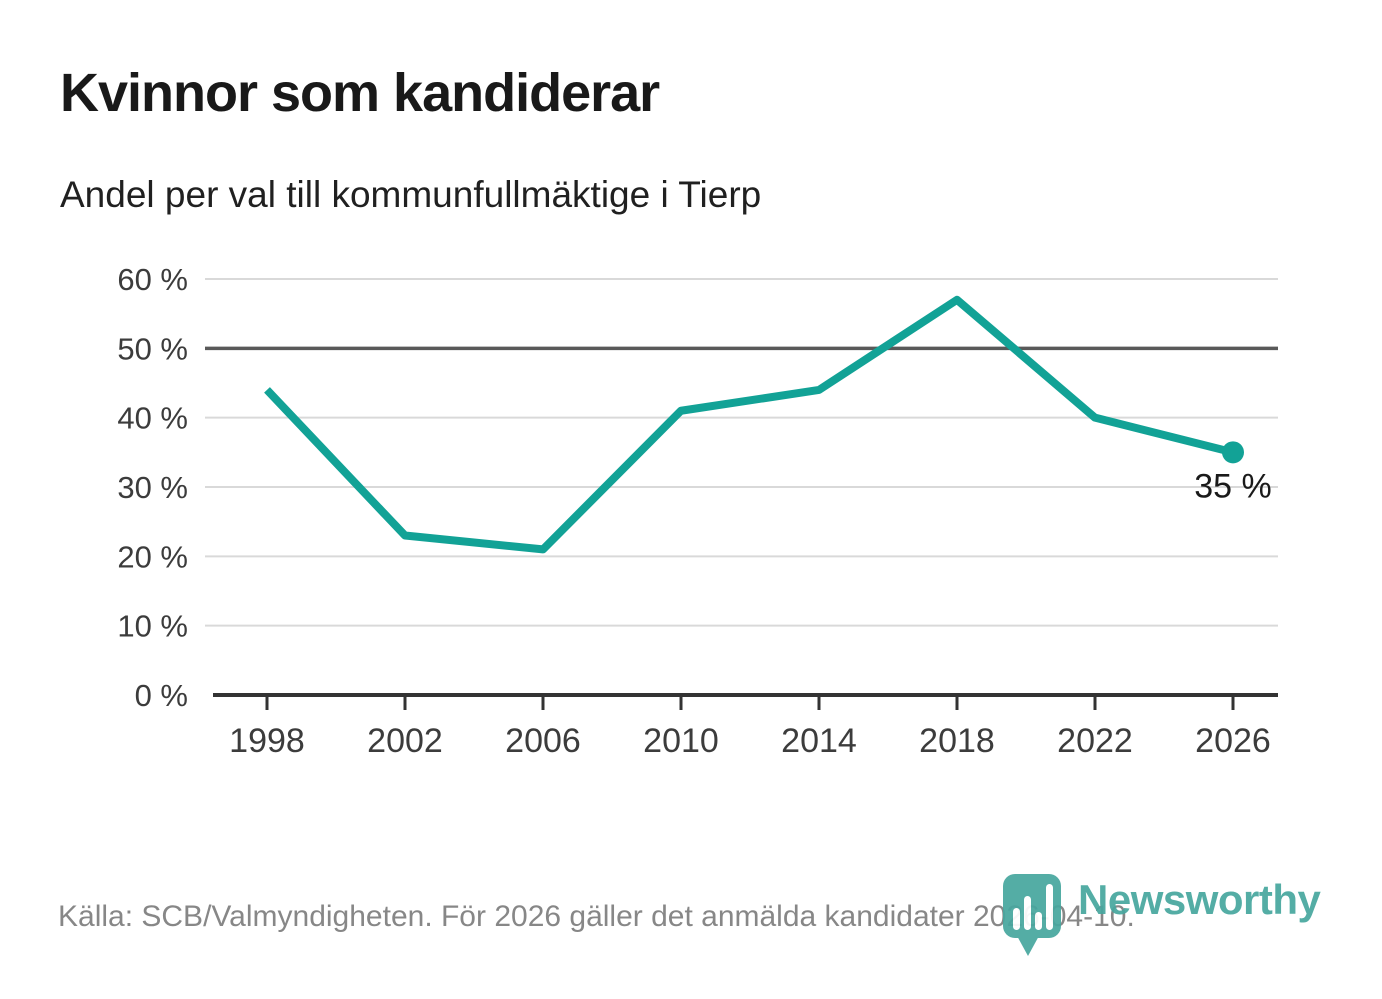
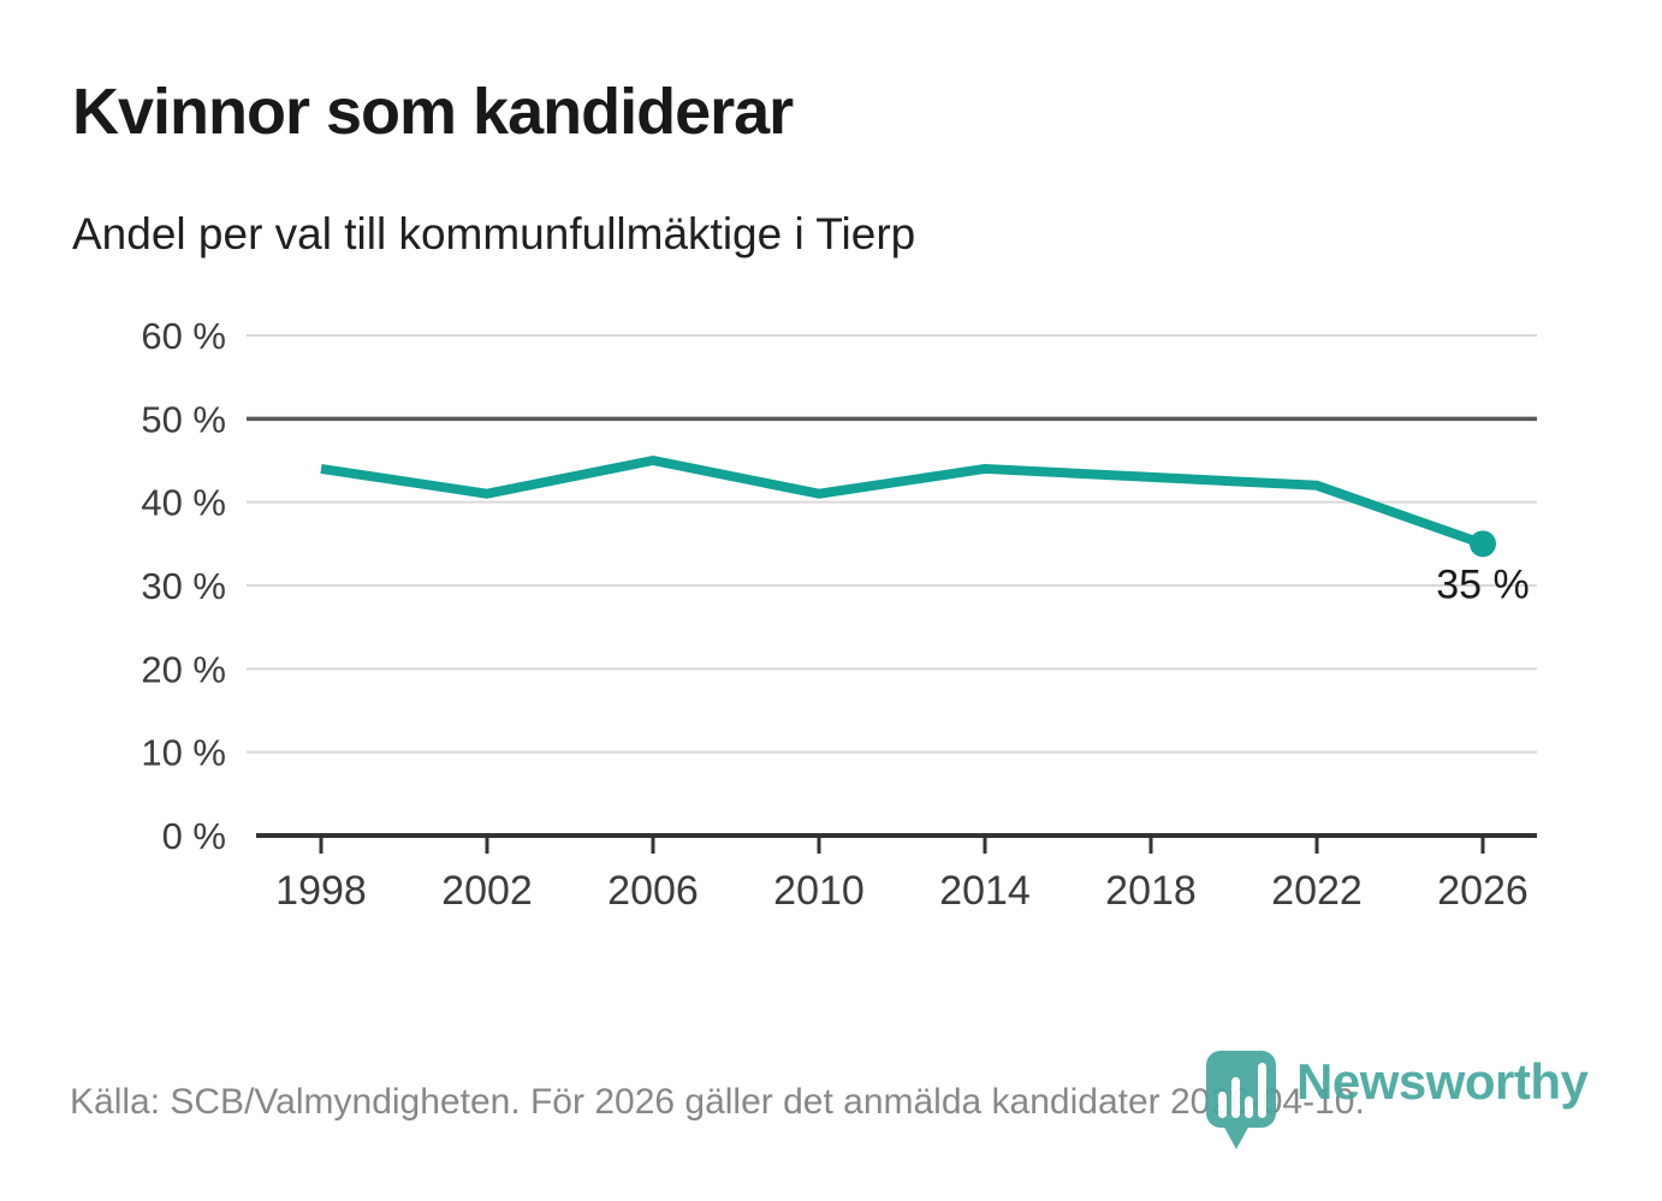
2002: 23% -> 41%
2006: 21% -> 45%
2018: 57% -> 43%
2022: 40% -> 42%
